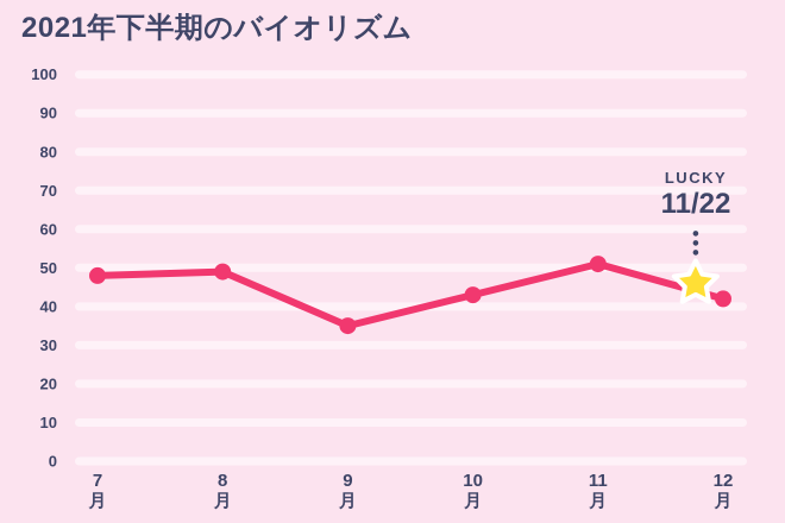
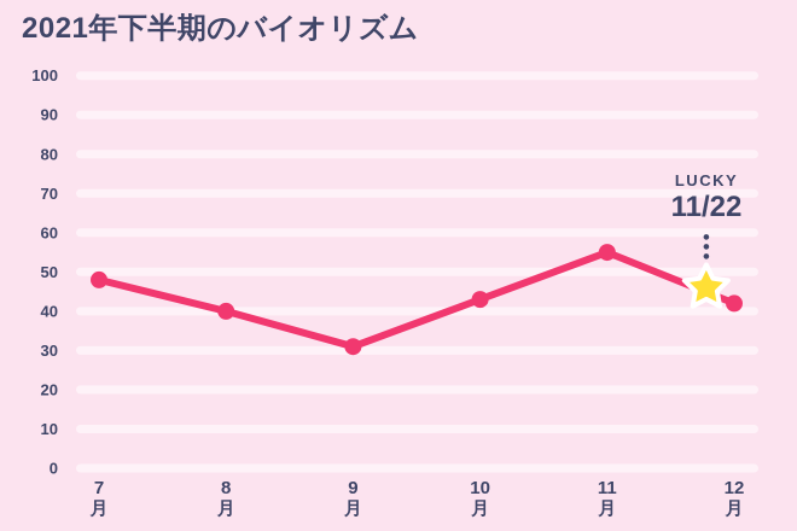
8: 49 -> 40
9: 35 -> 31
11: 51 -> 55
